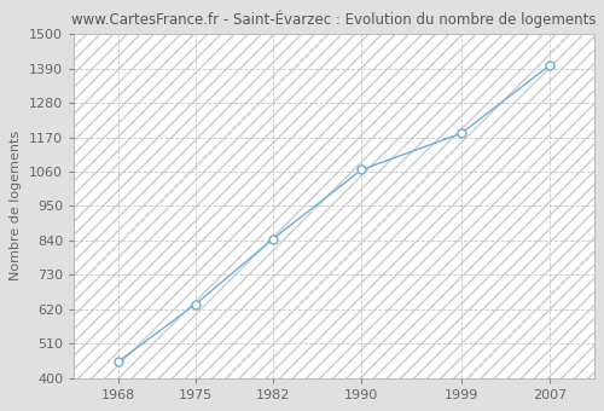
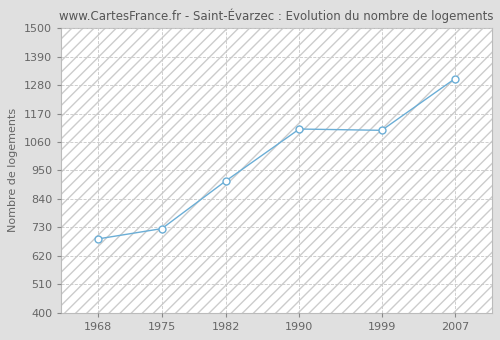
1968: 452 -> 685
1975: 636 -> 725
1982: 845 -> 910
1990: 1066 -> 1110
1999: 1182 -> 1105
2007: 1400 -> 1305
